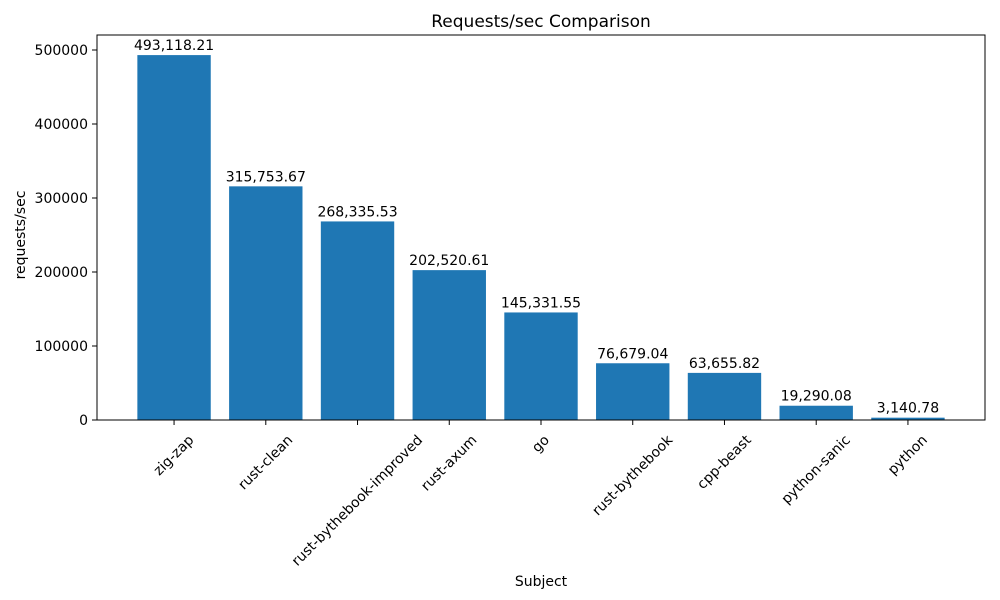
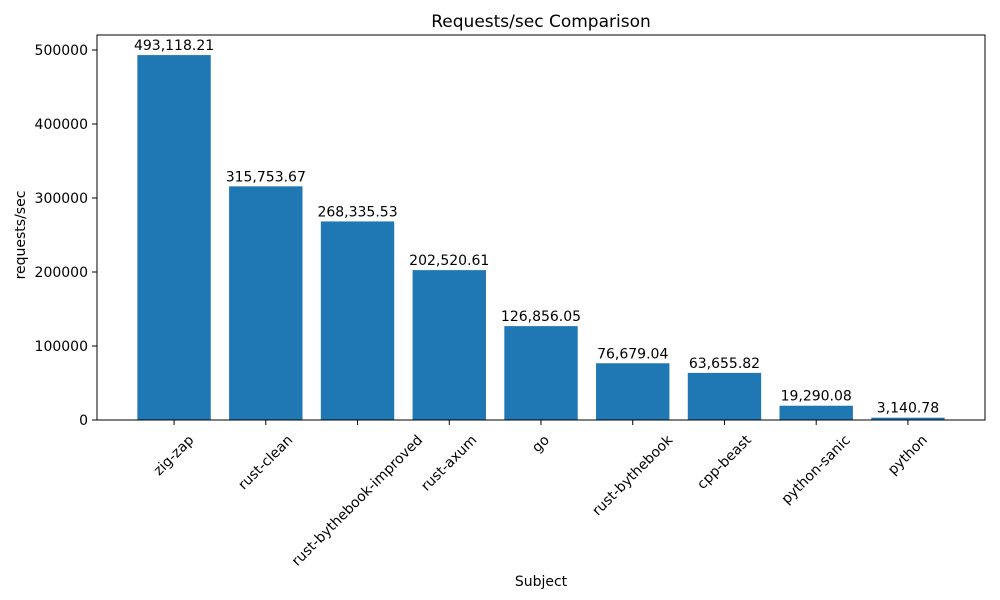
go: 145,331.55 -> 126,856.05
